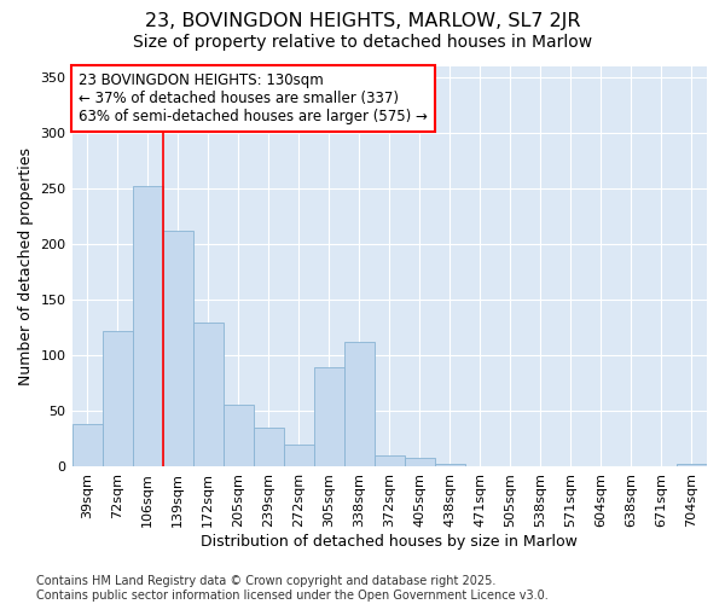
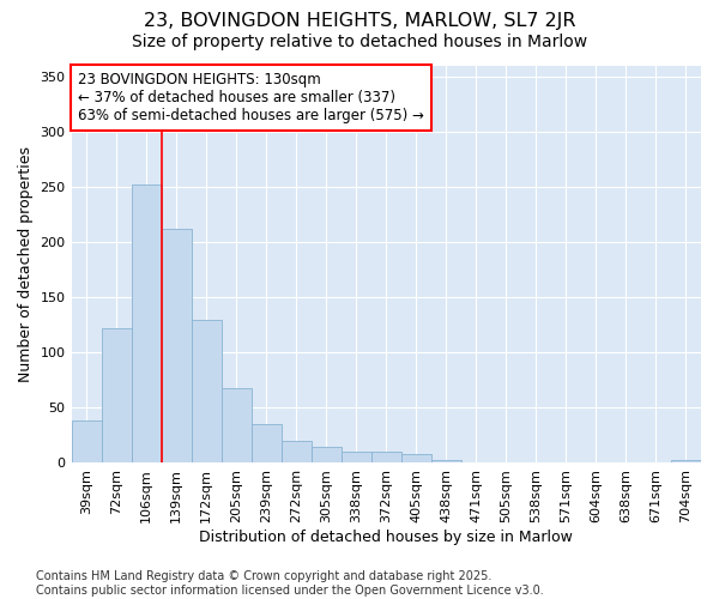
205sqm: 56 -> 68
305sqm: 90 -> 15
338sqm: 112 -> 10
